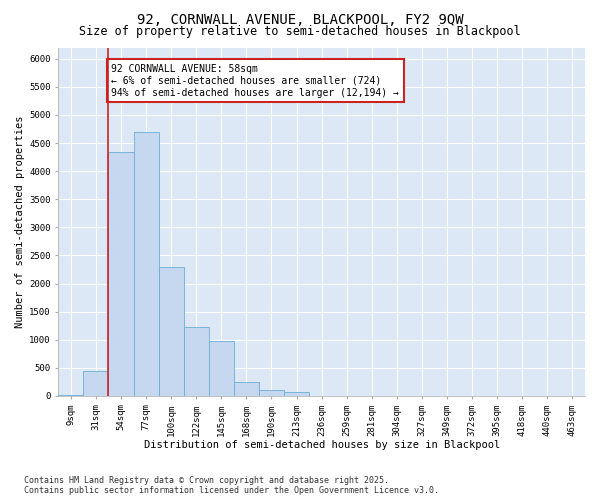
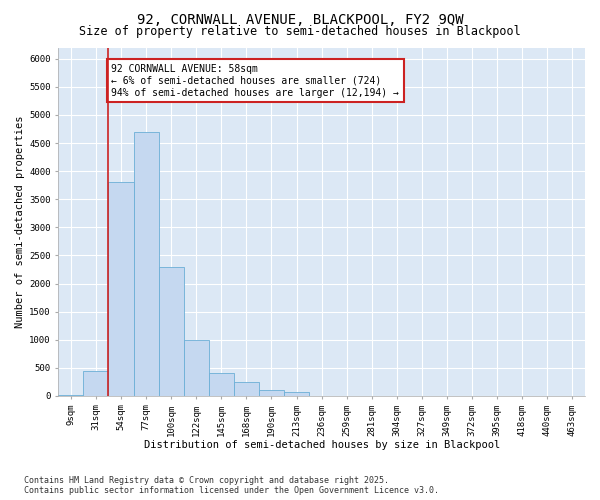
54sqm: 4340 -> 3800
122sqm: 1220 -> 1000
145sqm: 980 -> 400
